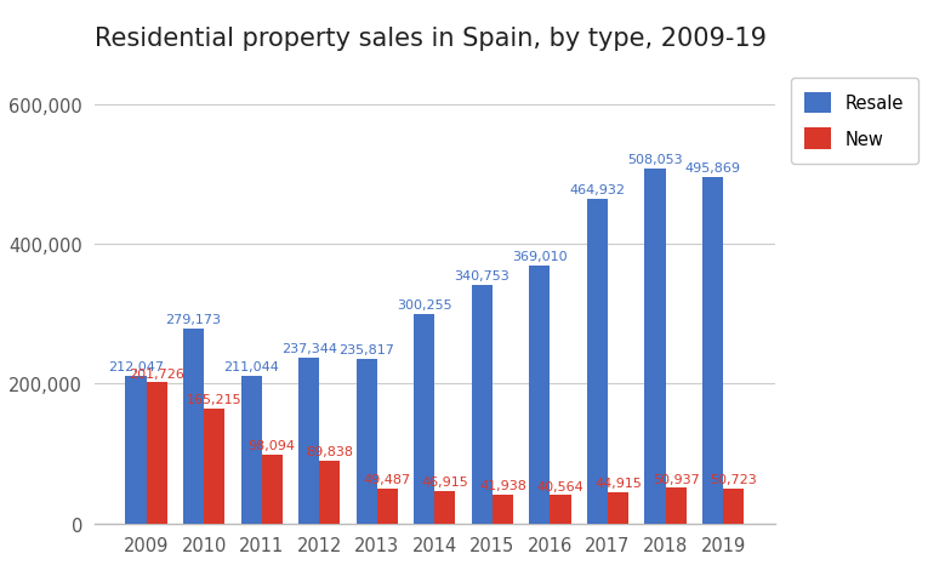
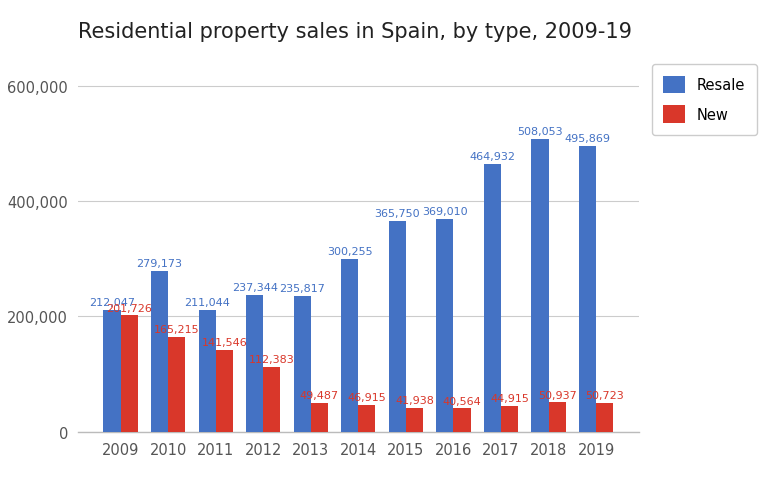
New/2011: 98,094 -> 141,546
New/2012: 89,838 -> 112,383
Resale/2015: 340,753 -> 365,750
